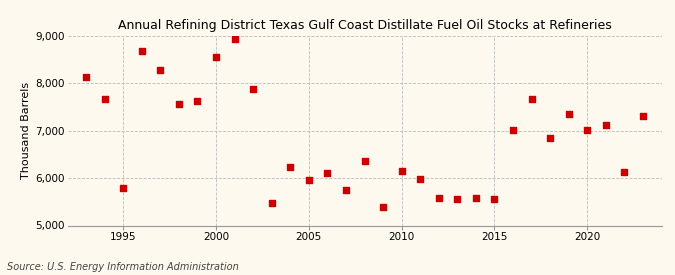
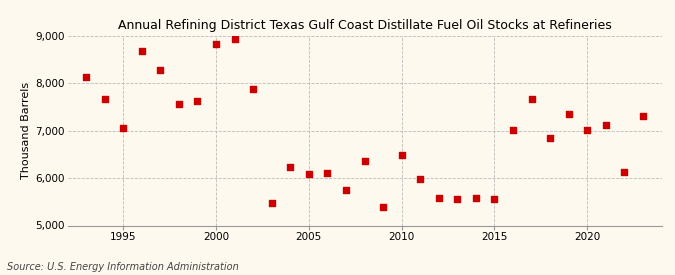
1995: 5,800 -> 7,050
2000: 8,550 -> 8,820
2005: 5,950 -> 6,090
2010: 6,150 -> 6,490
